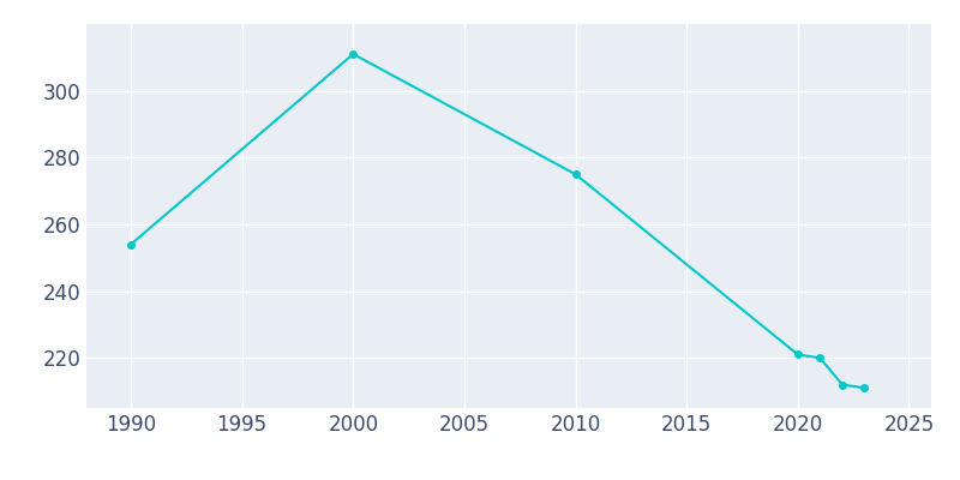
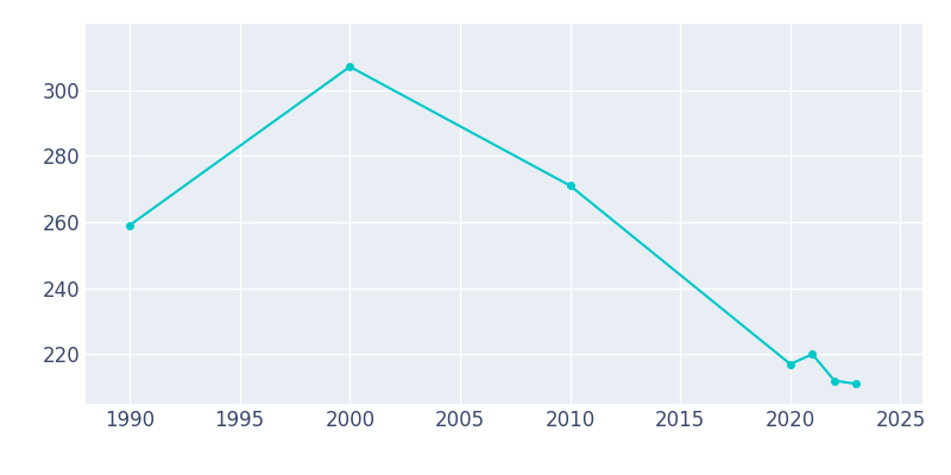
1990: 254 -> 259
2000: 311 -> 307
2010: 275 -> 271
2020: 221 -> 217
